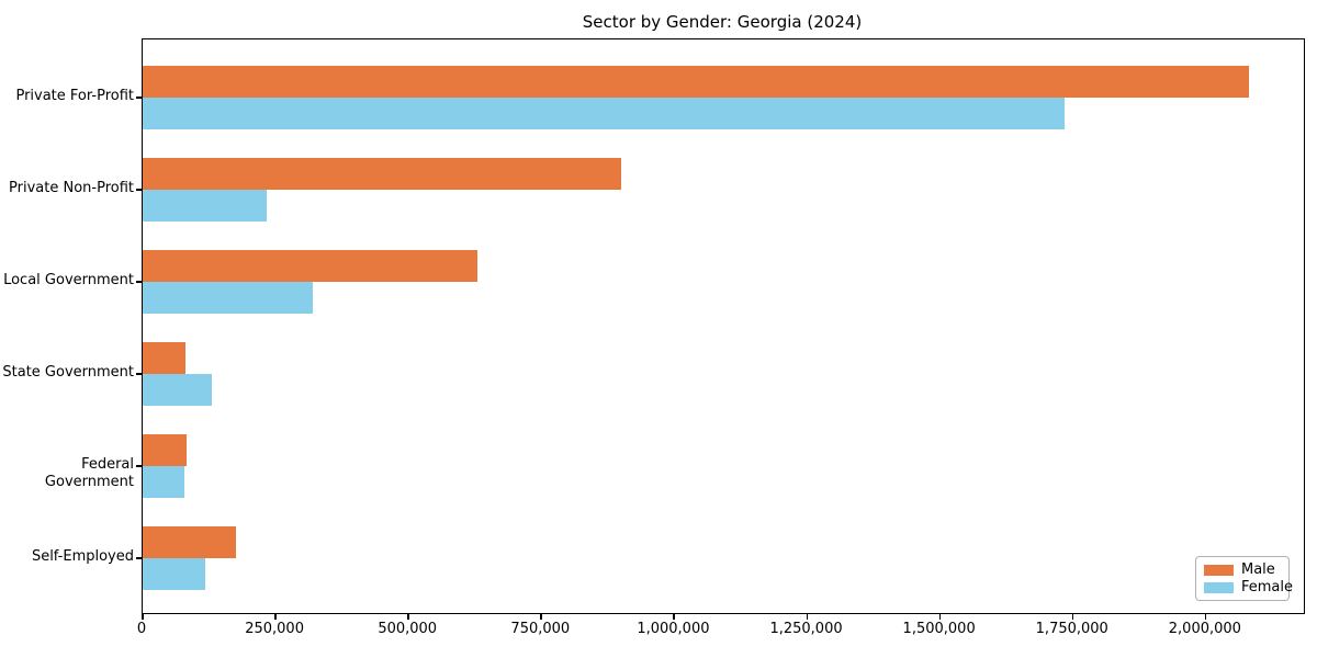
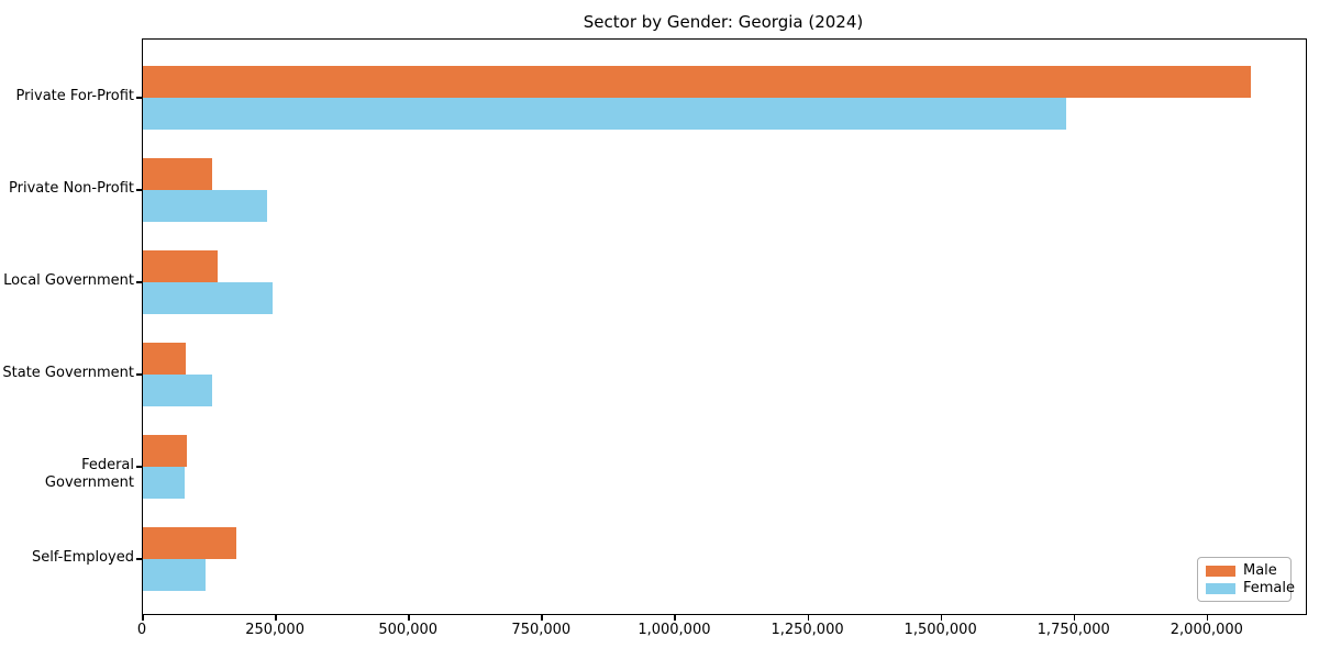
Male/Private Non-Profit: 900000 -> 130000
Male/Local Government: 630000 -> 140000
Female/Local Government: 320000 -> 240000
